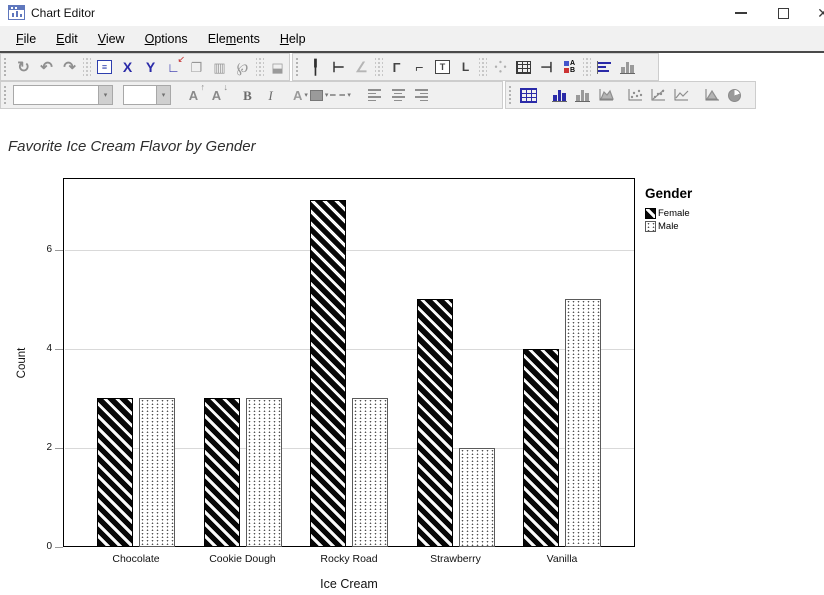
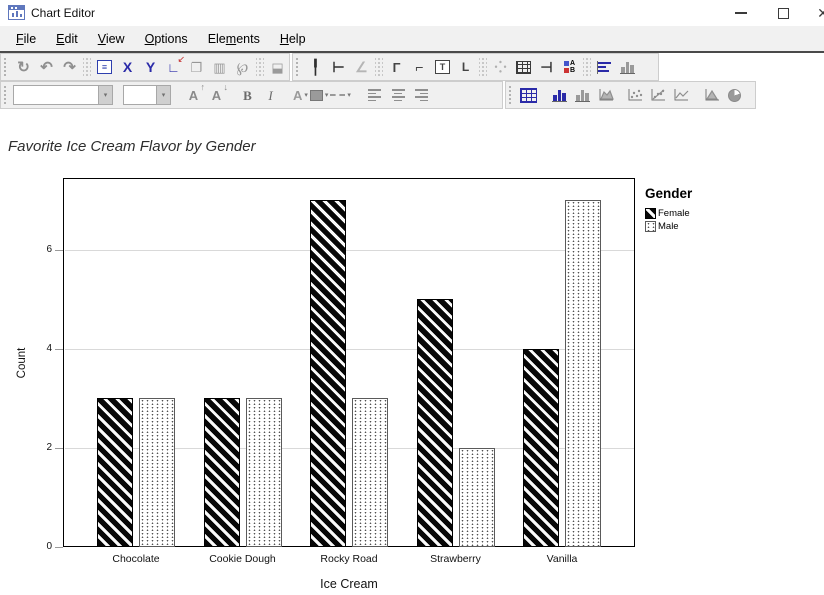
Male/Vanilla: 5 -> 7
